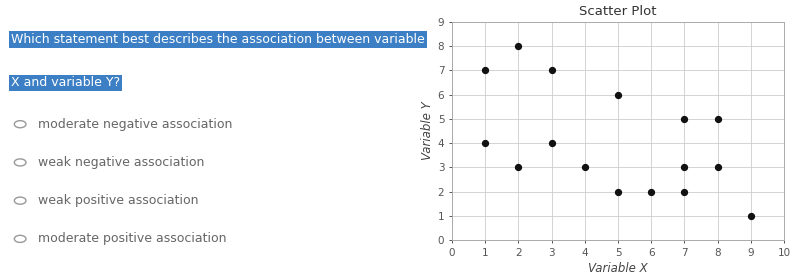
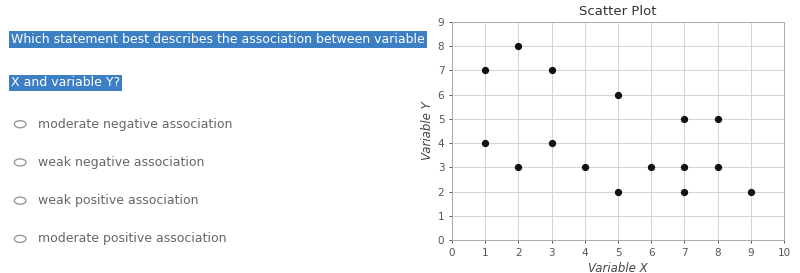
6: 2 -> 3
9: 1 -> 2
